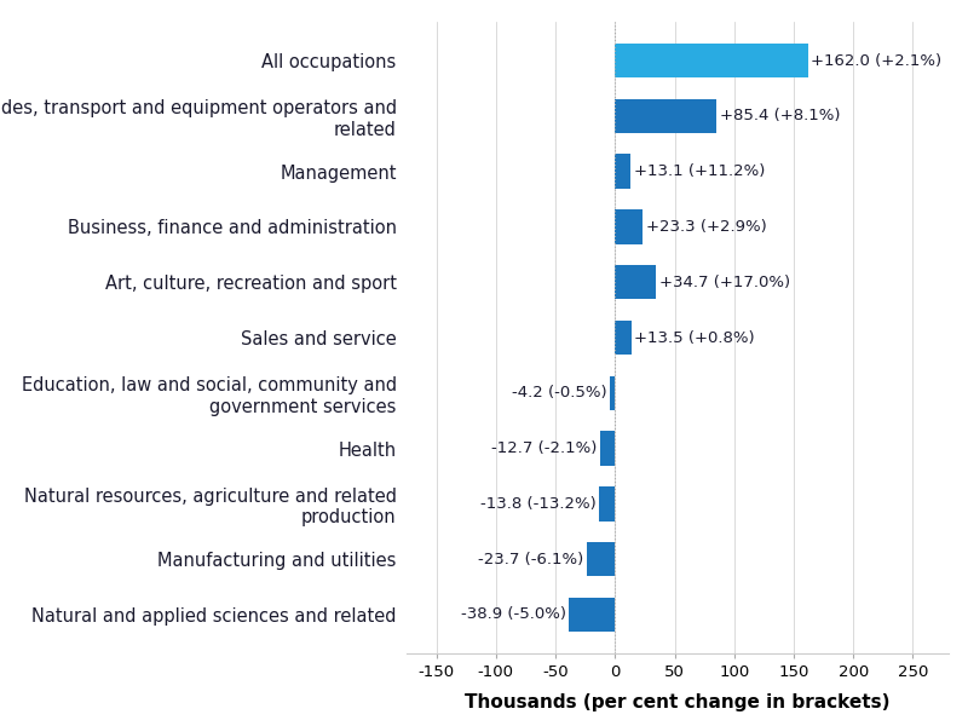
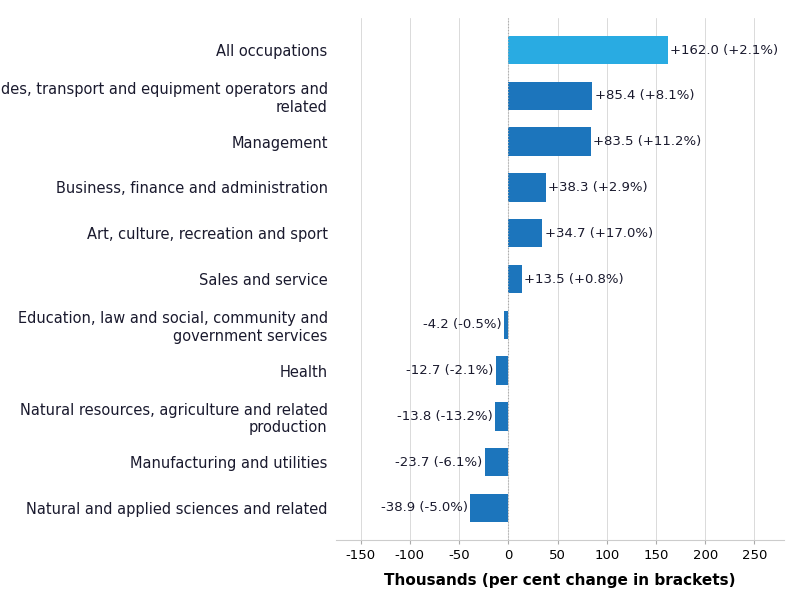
Management: +13.1 -> +83.5
Business, finance and administration: +23.3 -> +38.3
